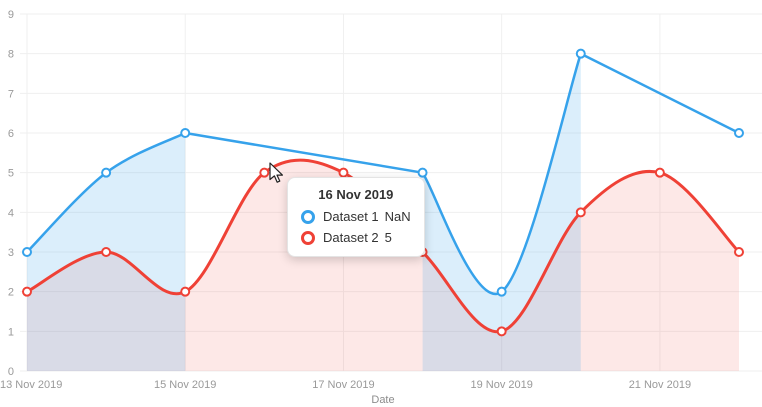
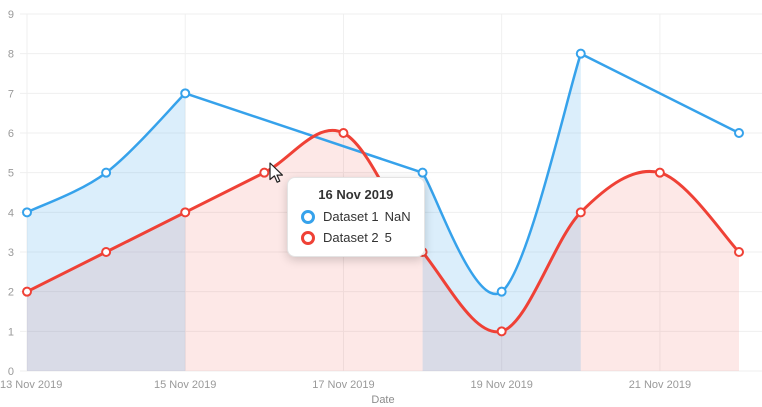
Dataset 1/13 Nov 2019: 3 -> 4
Dataset 1/15 Nov 2019: 6 -> 7
Dataset 2/15 Nov 2019: 2 -> 4
Dataset 2/17 Nov 2019: 5 -> 6
